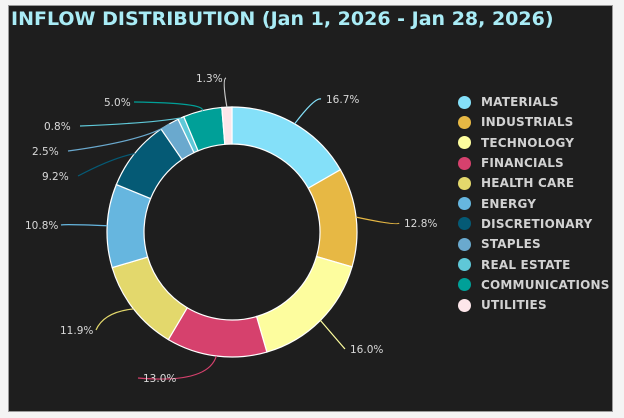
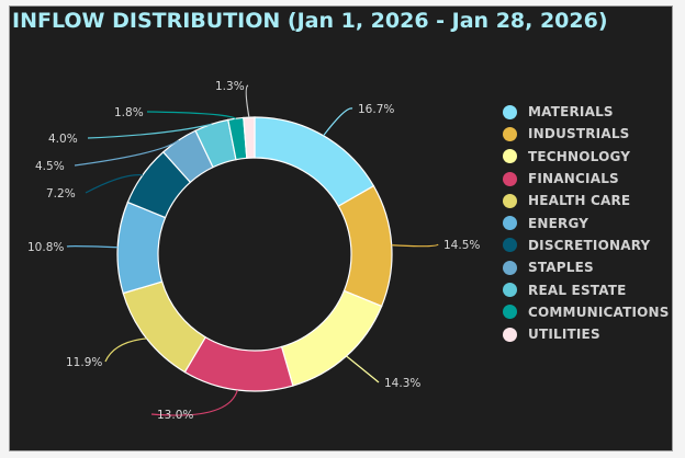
INDUSTRIALS: 12.8% -> 14.5%
TECHNOLOGY: 16.0% -> 14.3%
DISCRETIONARY: 9.2% -> 7.2%
STAPLES: 2.5% -> 4.5%
REAL ESTATE: 0.8% -> 4.0%
COMMUNICATIONS: 5.0% -> 1.8%
